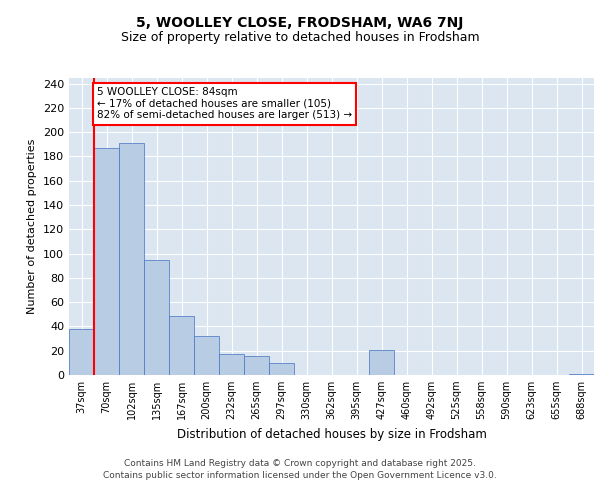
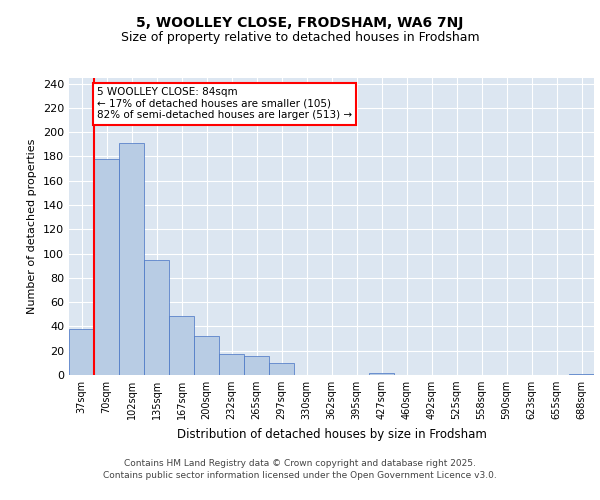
70sqm: 187 -> 178
427sqm: 21 -> 2
